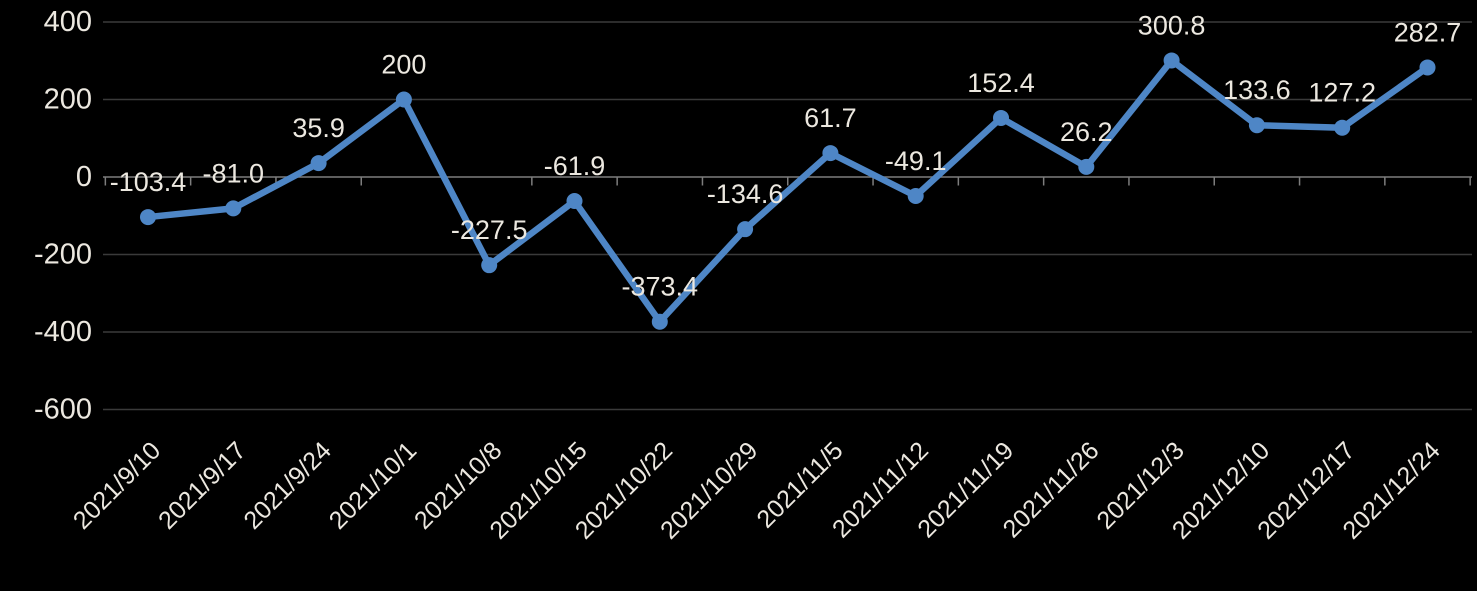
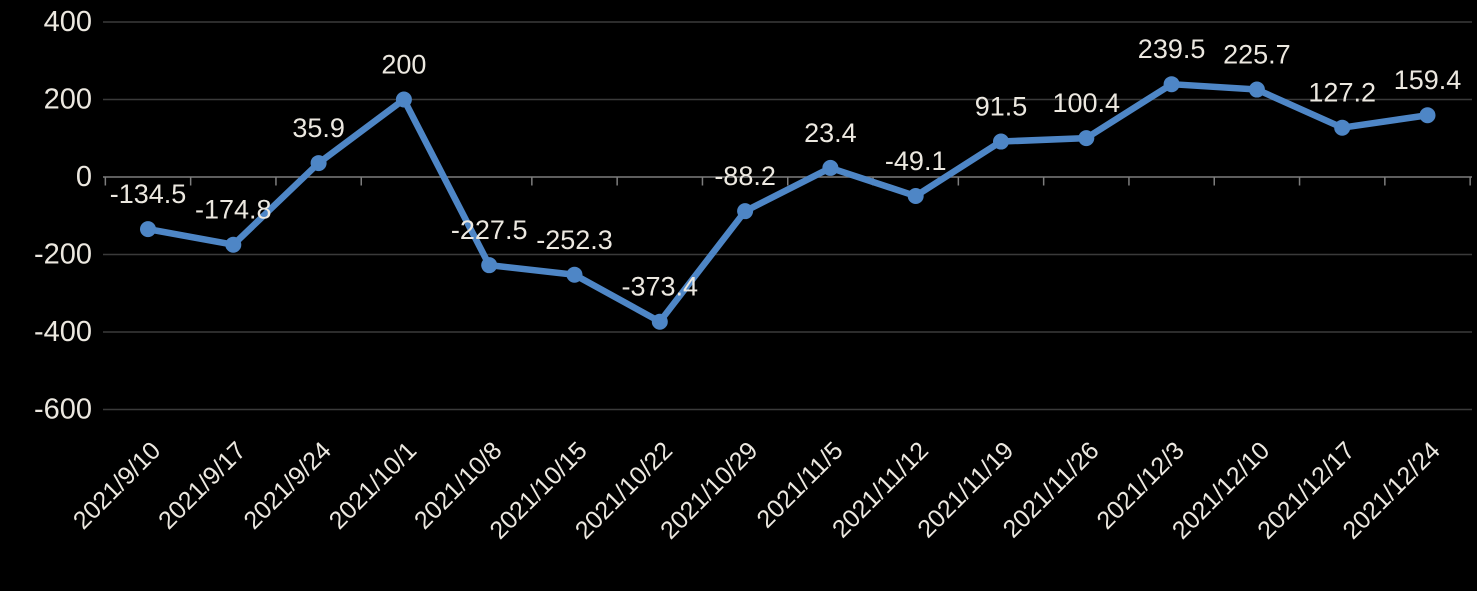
2021/9/10: -103.4 -> -134.5
2021/9/17: -81.0 -> -174.8
2021/10/15: -61.9 -> -252.3
2021/10/29: -134.6 -> -88.2
2021/11/5: 61.7 -> 23.4
2021/11/19: 152.4 -> 91.5
2021/11/26: 26.2 -> 100.4
2021/12/3: 300.8 -> 239.5
2021/12/10: 133.6 -> 225.7
2021/12/24: 282.7 -> 159.4
